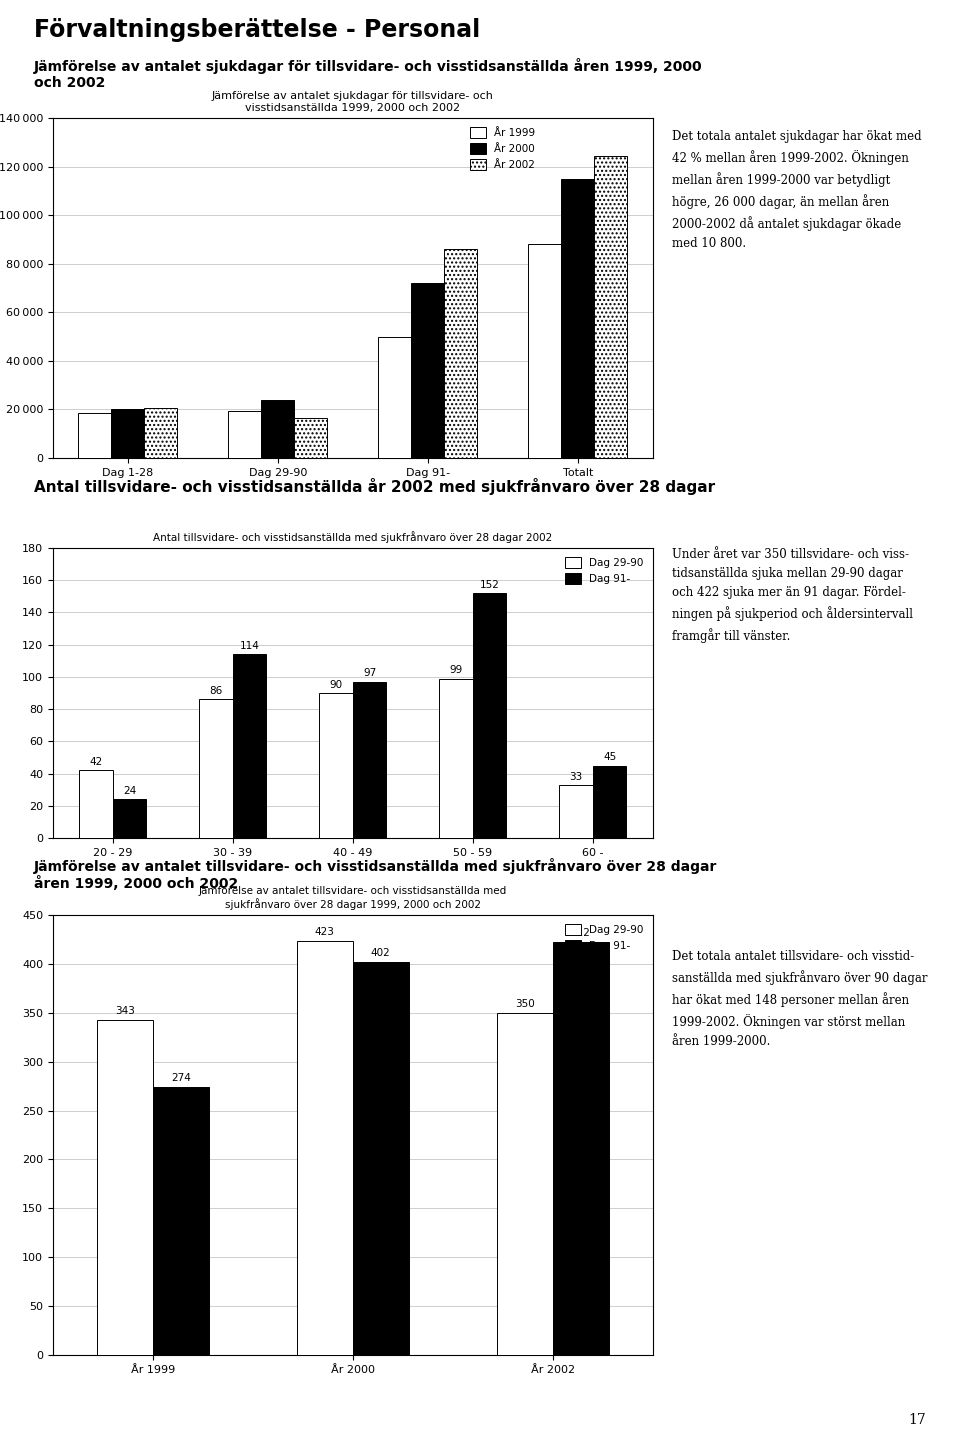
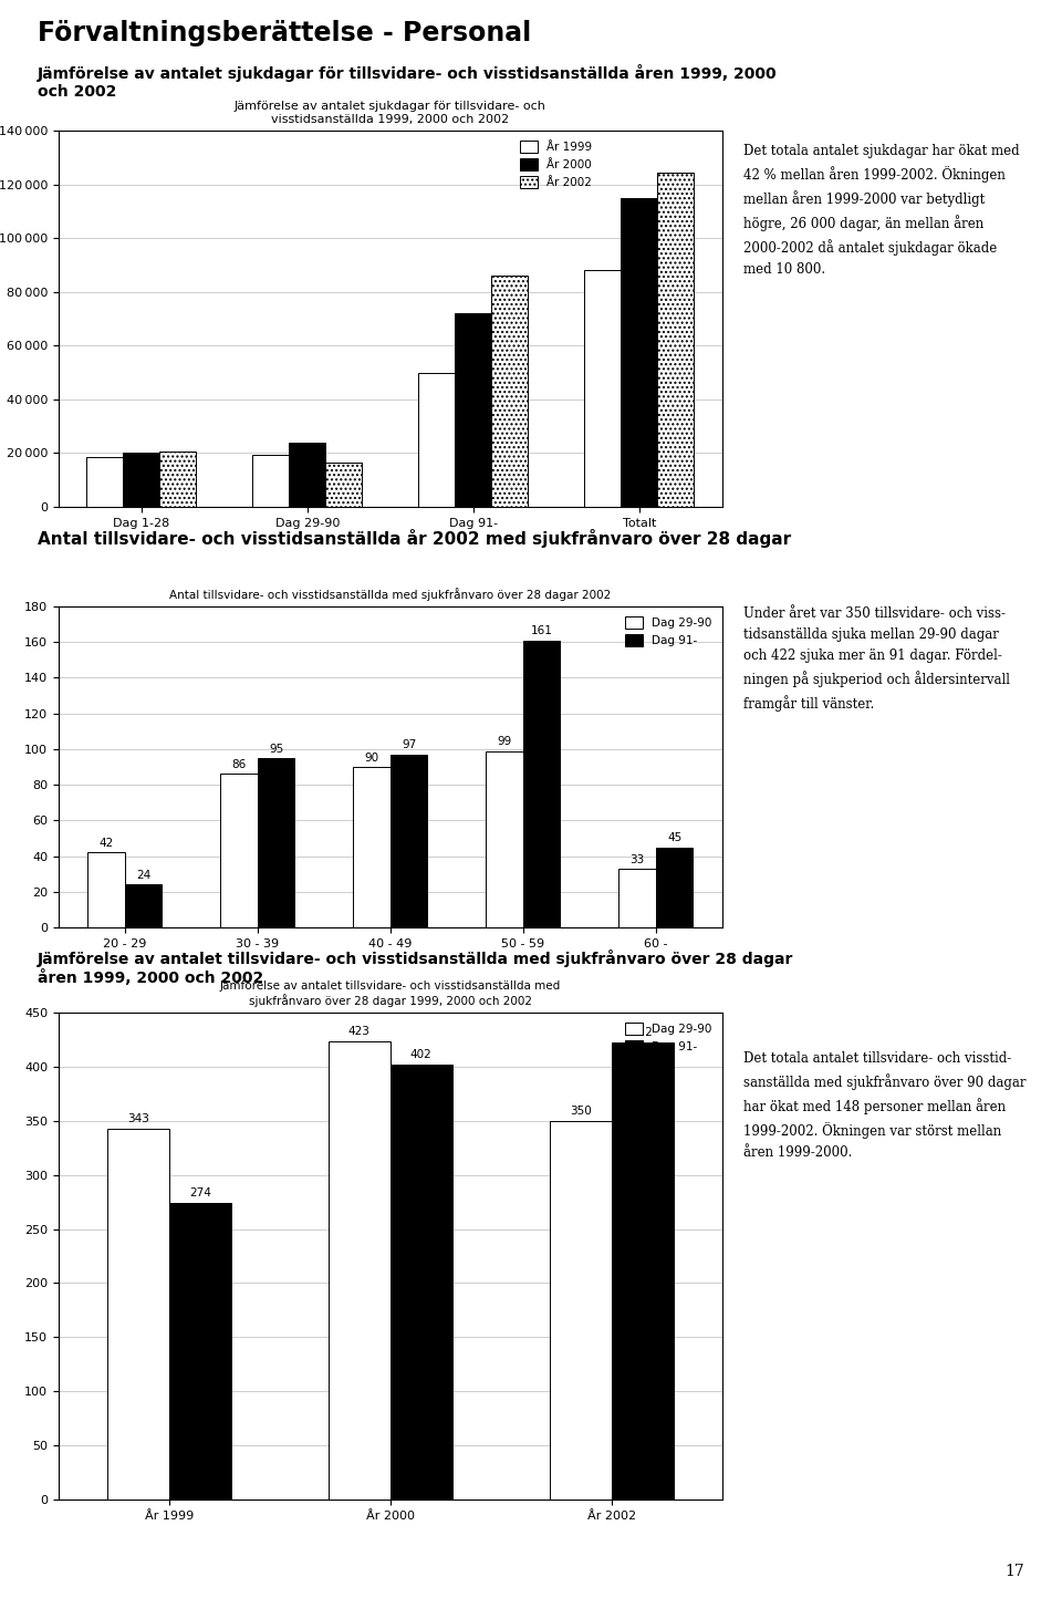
Dag 91-/30 - 39: 114 -> 95
Dag 91-/50 - 59: 152 -> 161
